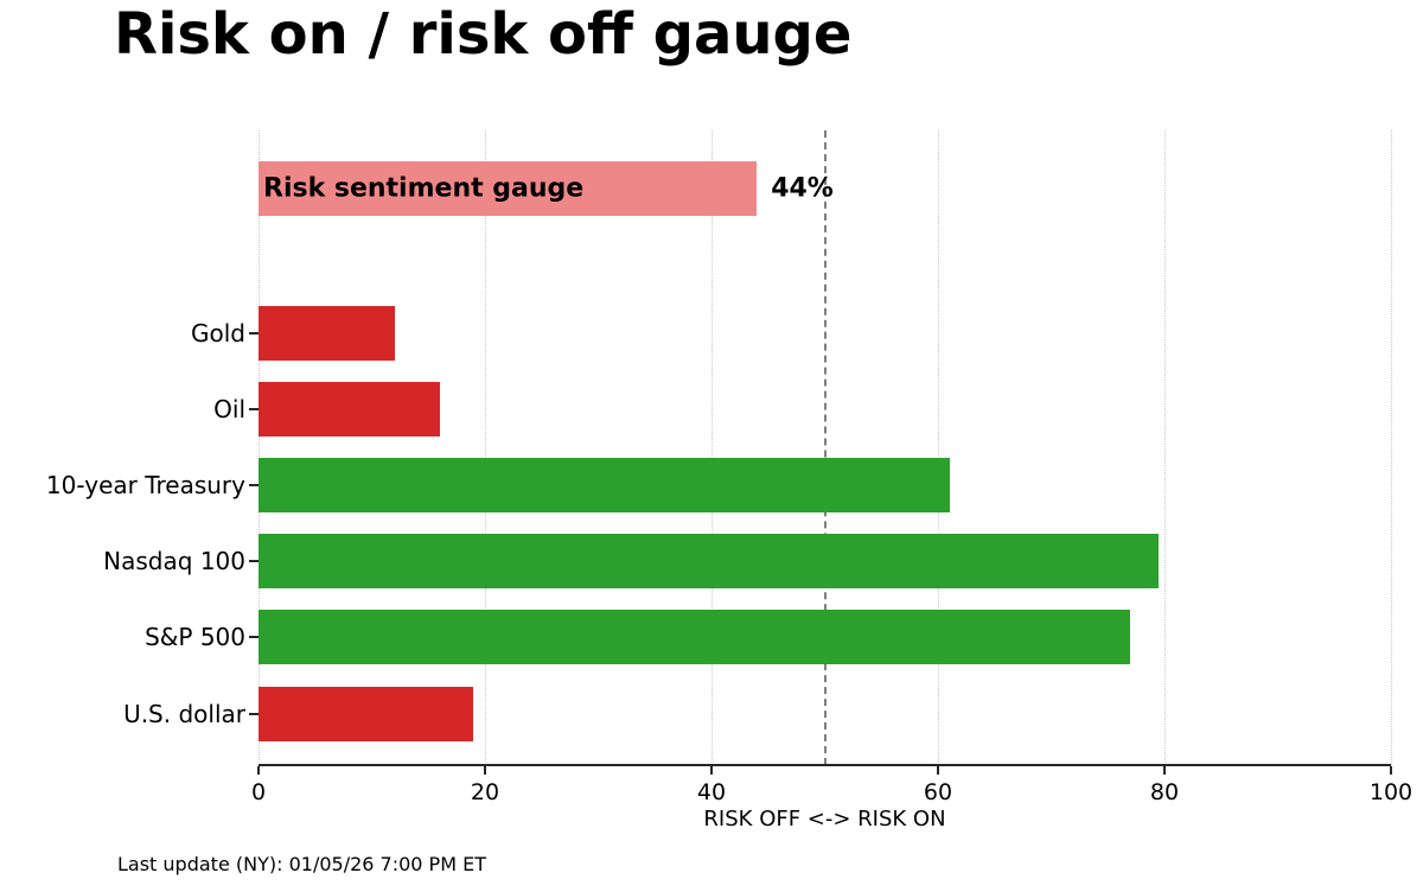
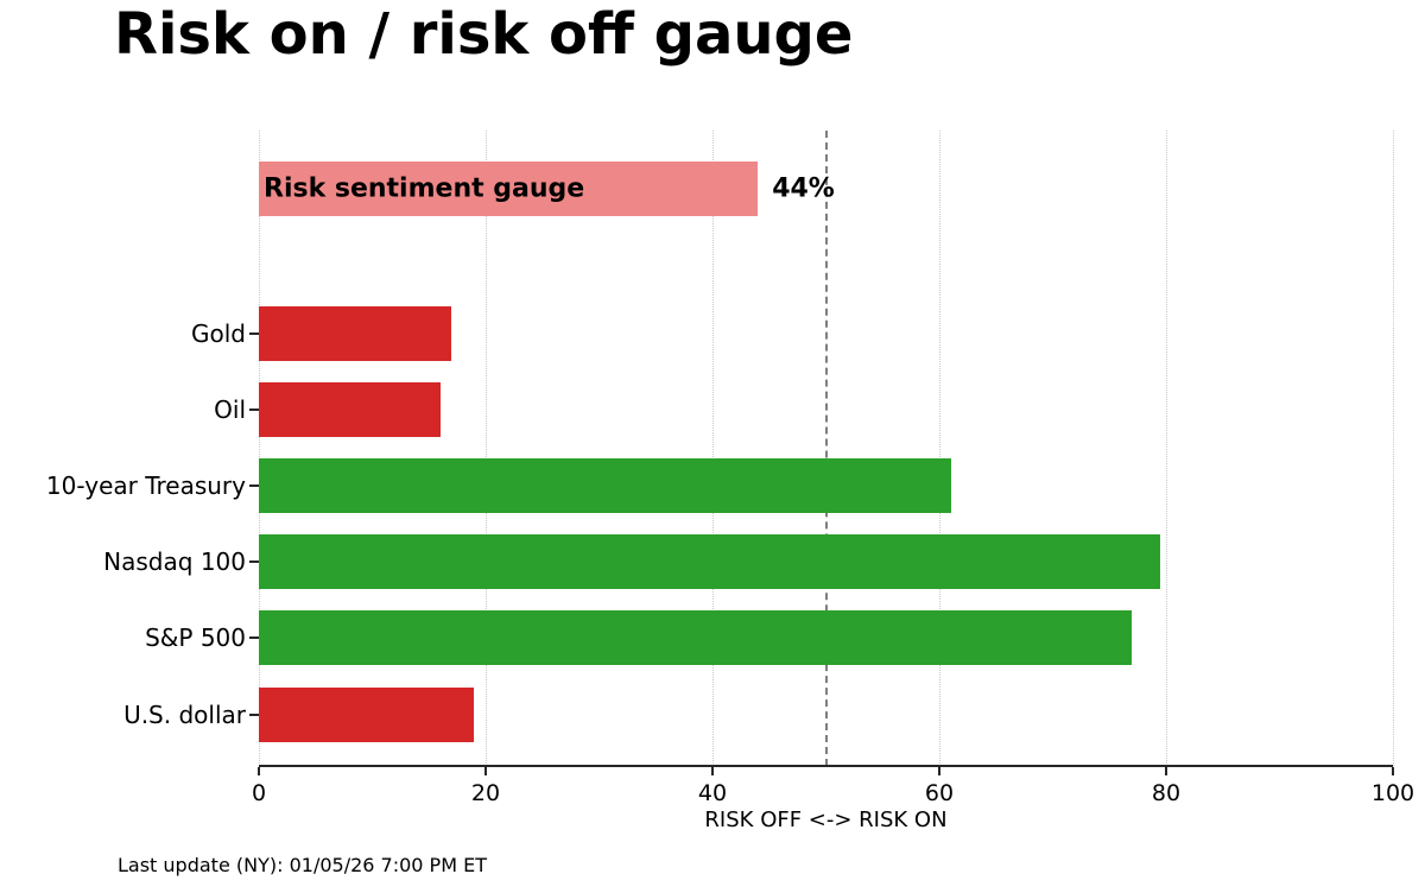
Gold: 12 -> 17
